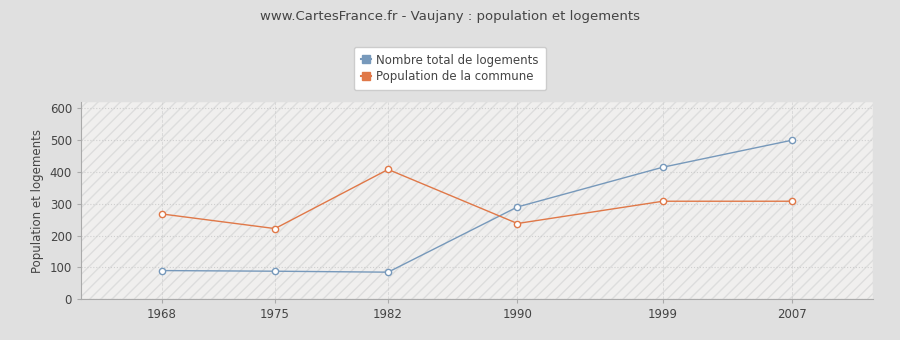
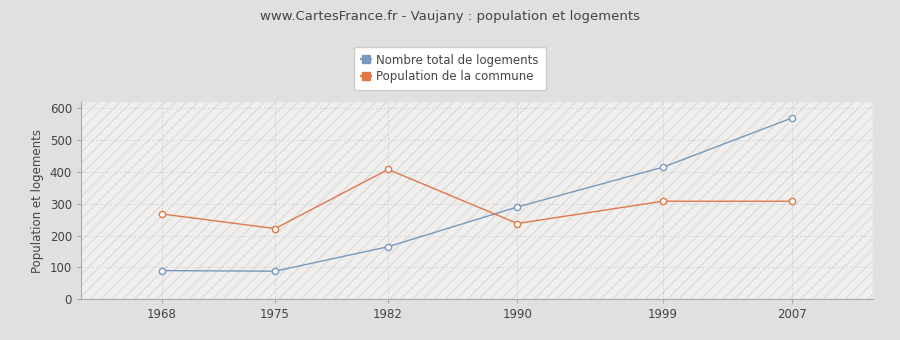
Nombre total de logements/1982: 85 -> 165
Nombre total de logements/2007: 500 -> 570
